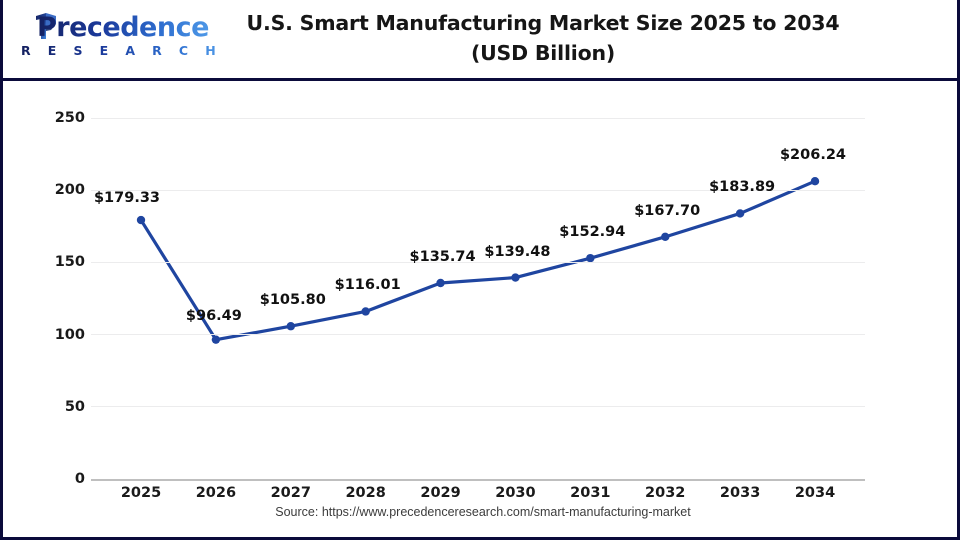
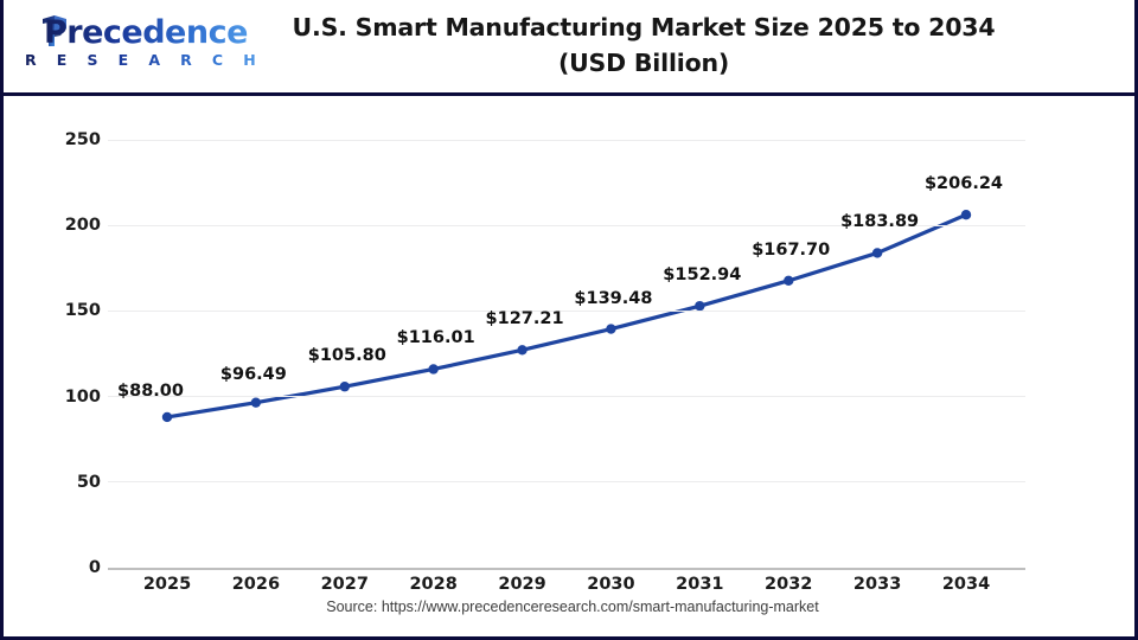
2025: $179.33 -> $88.00
2029: $135.74 -> $127.21
